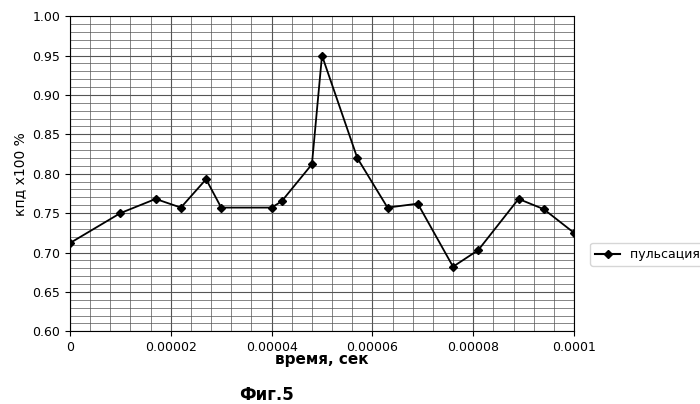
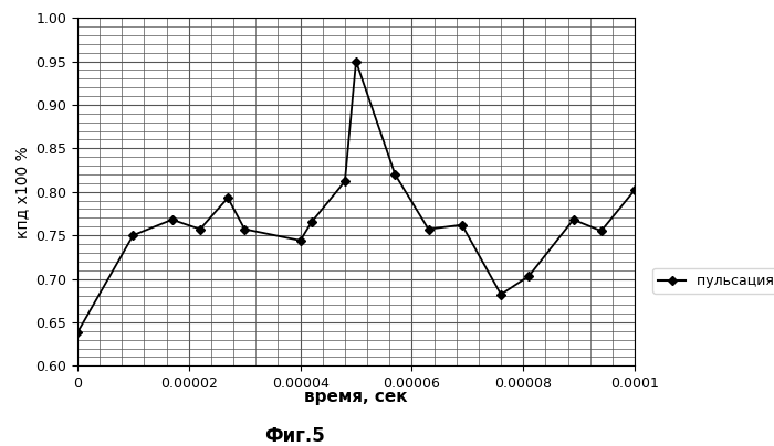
0: 0.712 -> 0.638
0.00004: 0.757 -> 0.744
0.0001: 0.725 -> 0.802
